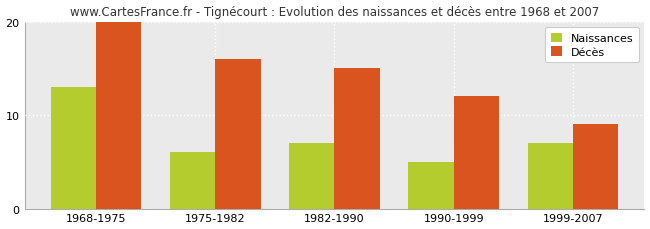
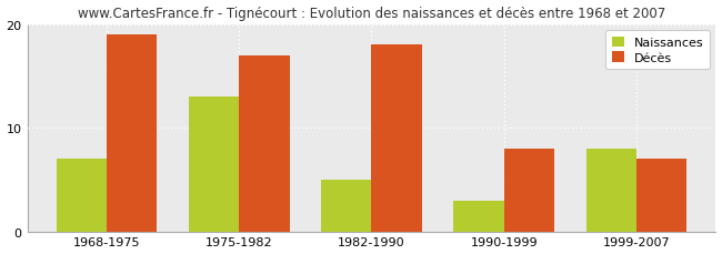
Naissances/1968-1975: 13 -> 7
Décès/1968-1975: 20 -> 19
Naissances/1975-1982: 6 -> 13
Décès/1975-1982: 16 -> 17
Naissances/1982-1990: 7 -> 5
Décès/1982-1990: 15 -> 18
Naissances/1990-1999: 5 -> 3
Décès/1990-1999: 12 -> 8
Naissances/1999-2007: 7 -> 8
Décès/1999-2007: 9 -> 7
